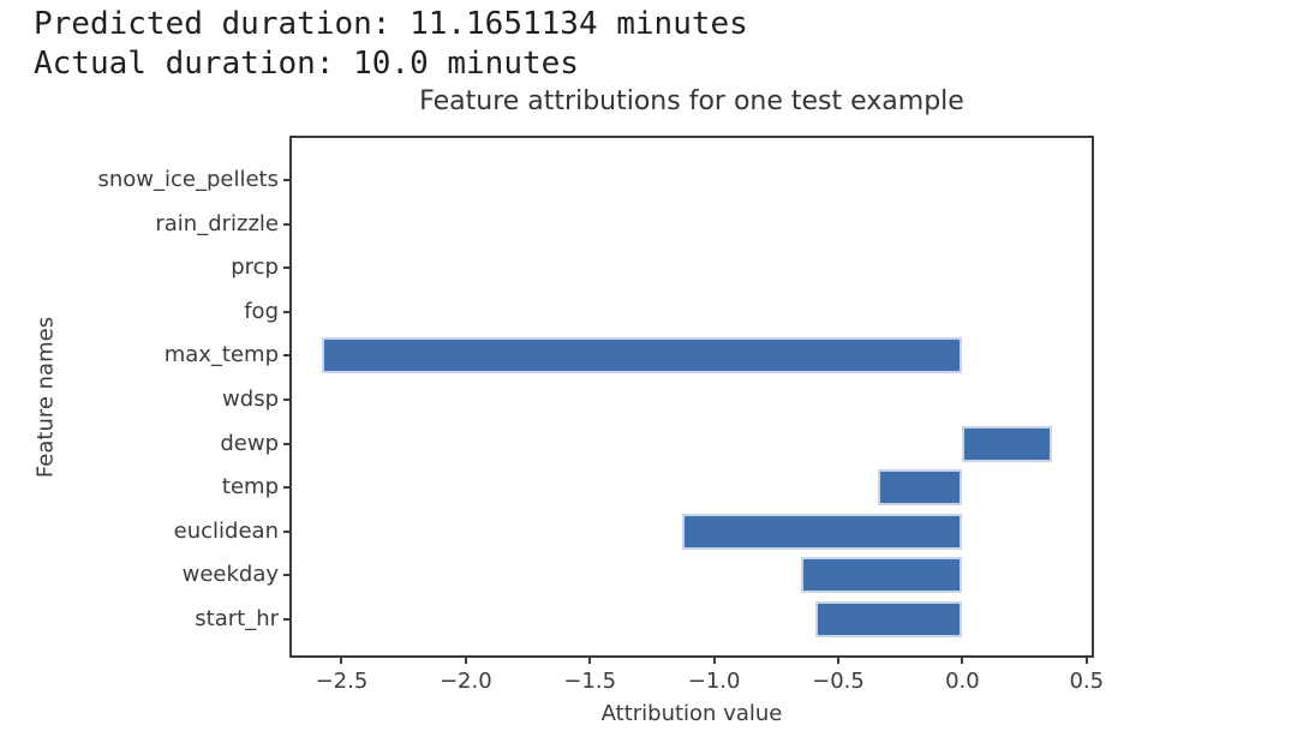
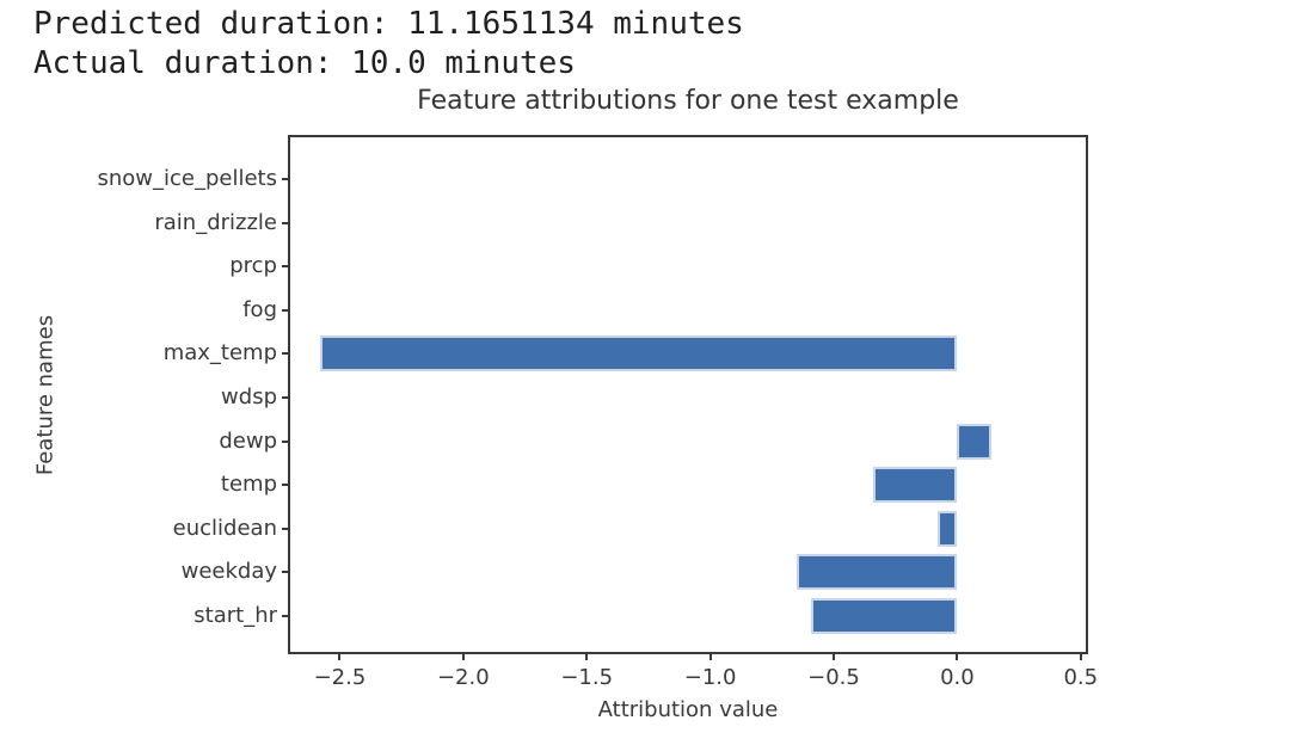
dewp: 0.36 -> 0.14
euclidean: -1.13 -> -0.08
